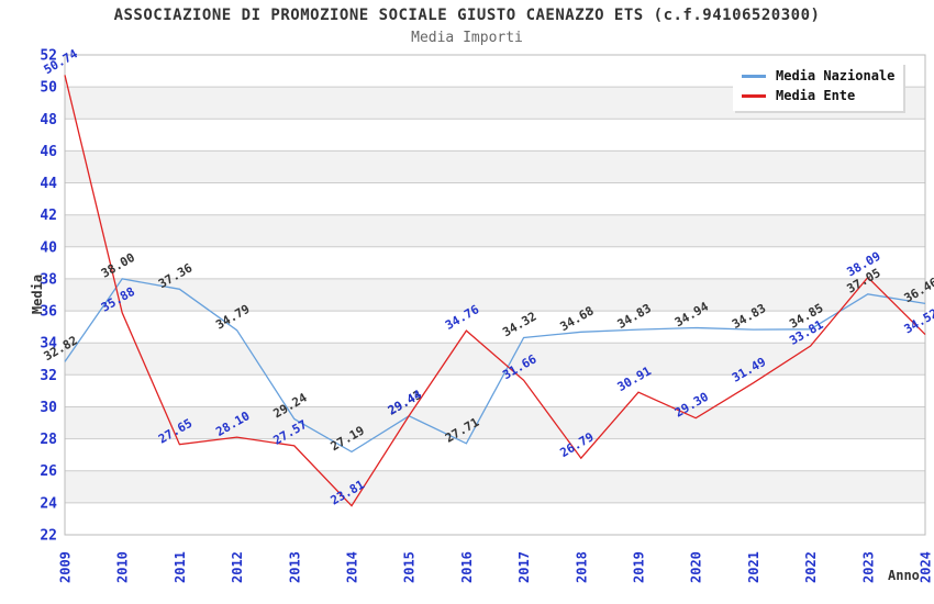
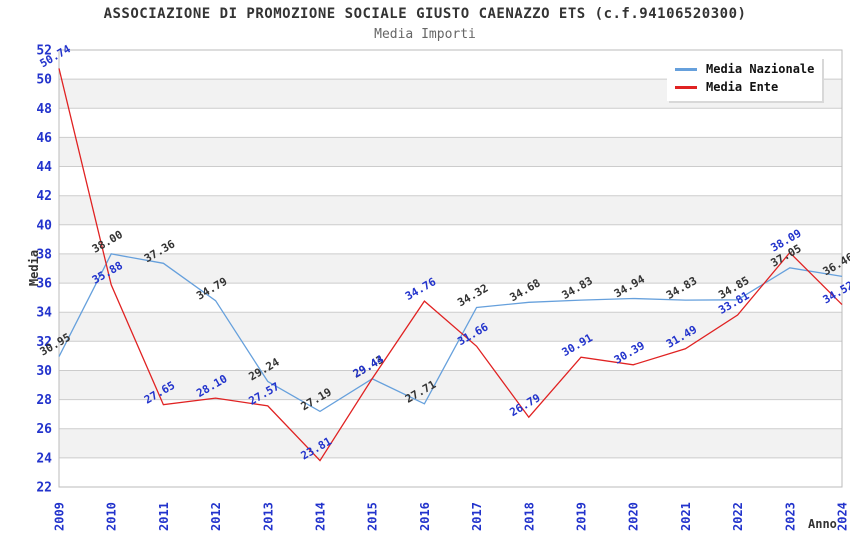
Media Nazionale/2009: 32.82 -> 30.95
Media Ente/2020: 29.30 -> 30.39
